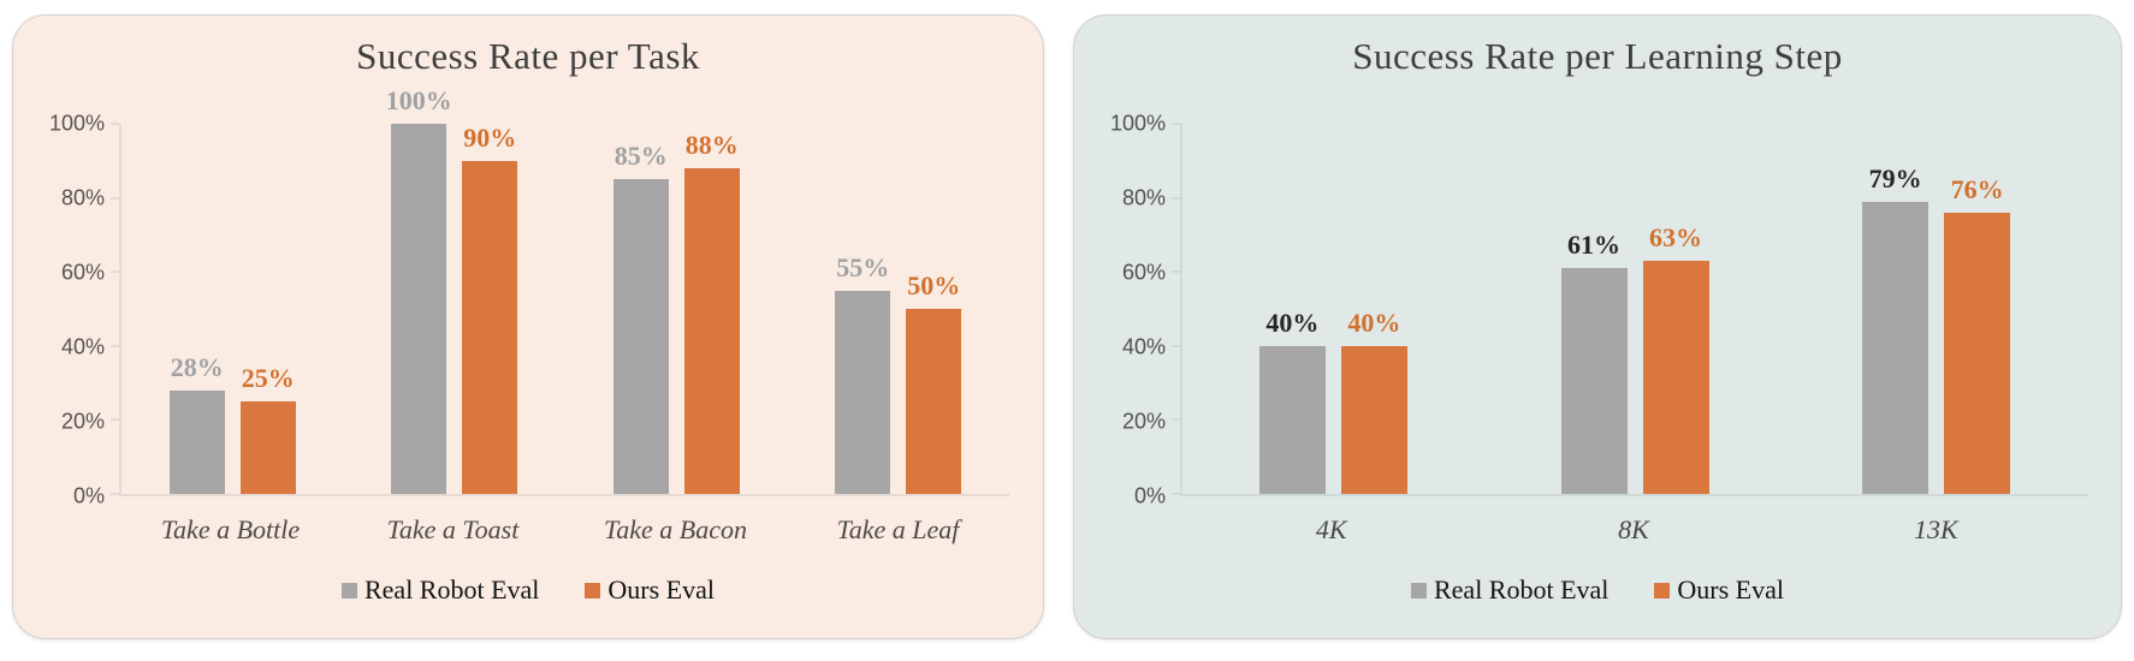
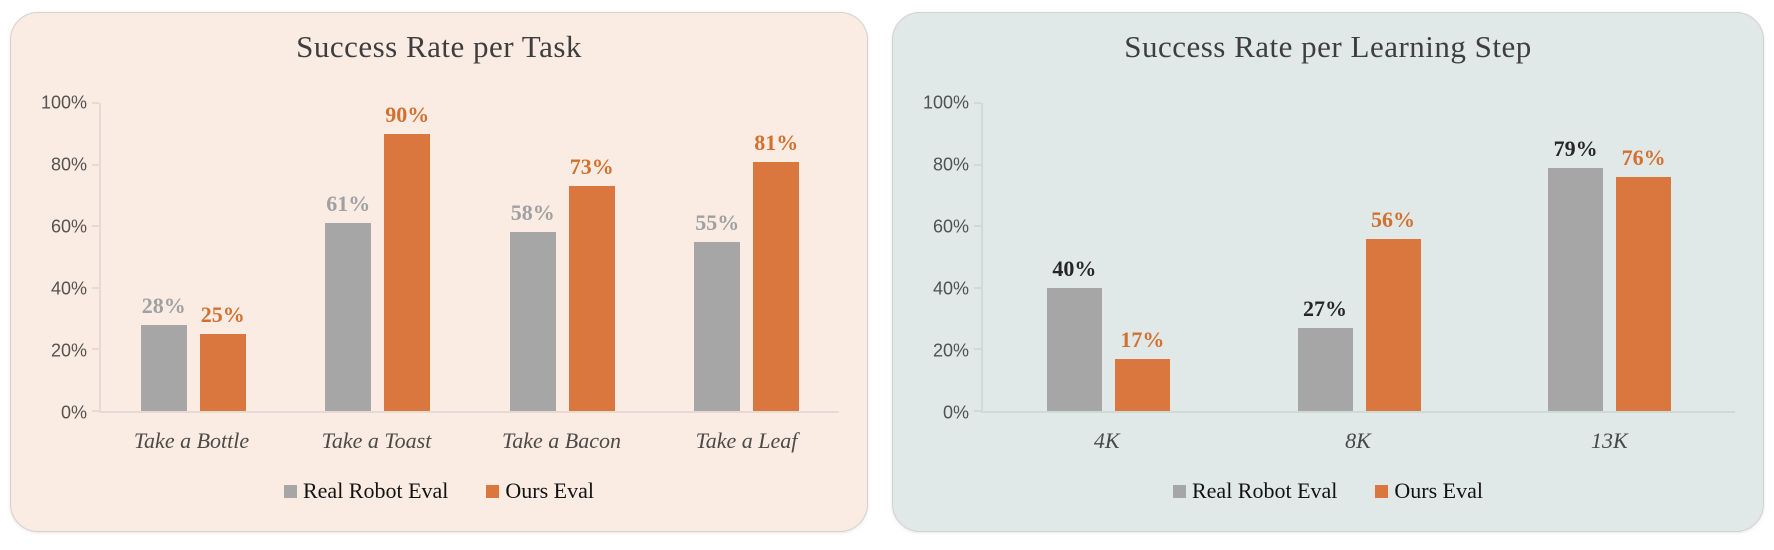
Success Rate per Task/Real Robot Eval/Take a Toast: 100% -> 61%
Success Rate per Task/Real Robot Eval/Take a Bacon: 85% -> 58%
Success Rate per Task/Ours Eval/Take a Bacon: 88% -> 73%
Success Rate per Task/Ours Eval/Take a Leaf: 50% -> 81%
Success Rate per Learning Step/Ours Eval/4K: 40% -> 17%
Success Rate per Learning Step/Real Robot Eval/8K: 61% -> 27%
Success Rate per Learning Step/Ours Eval/8K: 63% -> 56%
